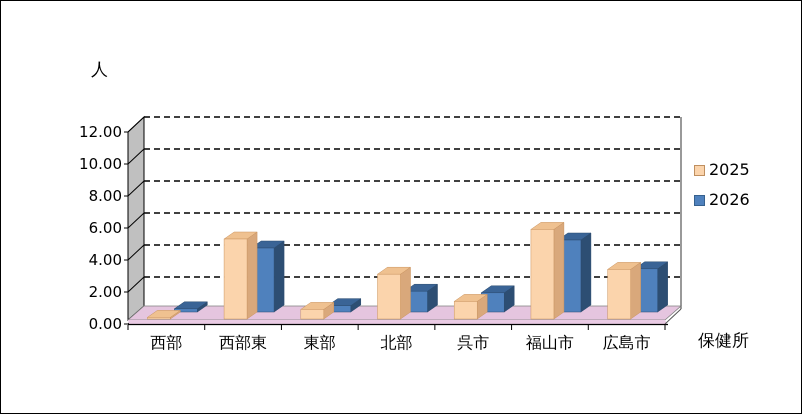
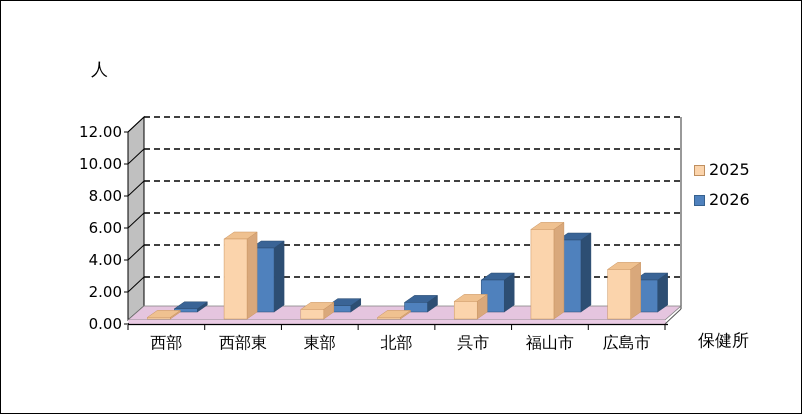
2025/北部: 2.8 -> 0.1
2026/北部: 1.3 -> 0.6
2026/呉市: 1.2 -> 2.0
2026/広島市: 2.7 -> 2.0
